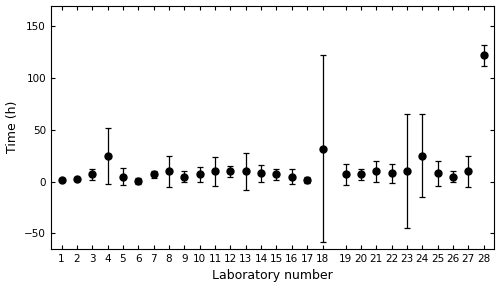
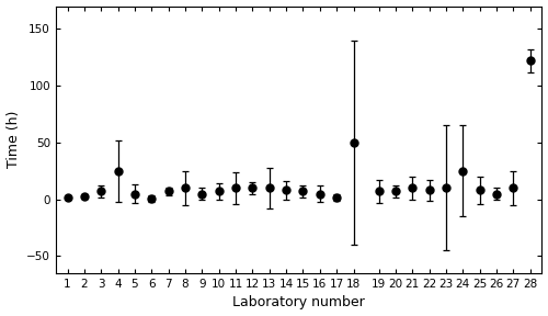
18: 32 -> 50
